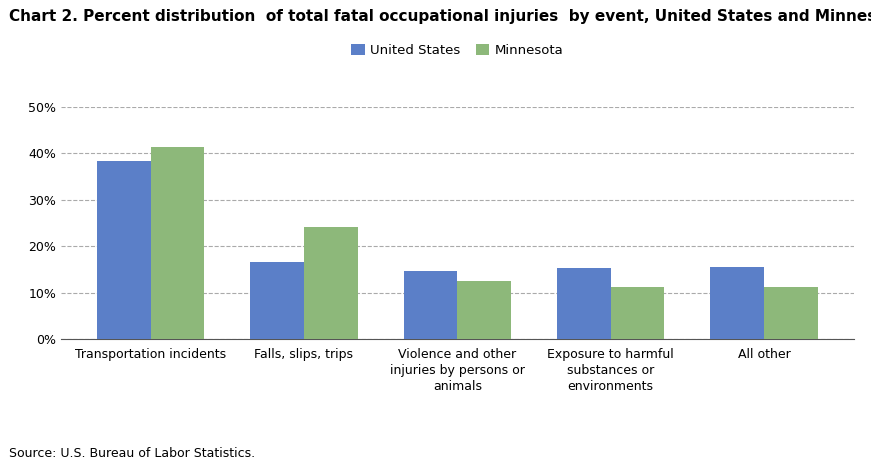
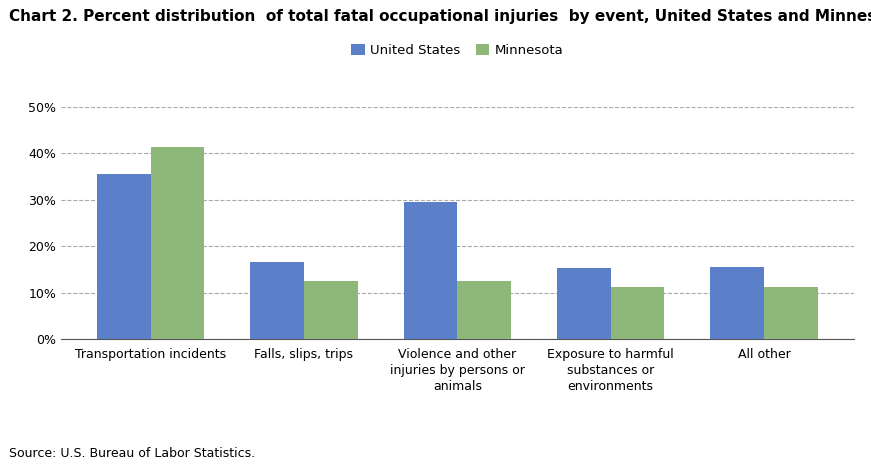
United States/Transportation incidents: 38.3% -> 35.5%
Minnesota/Falls, slips, trips: 24.1% -> 12.5%
United States/Violence and other injuries by persons or animals: 14.8% -> 29.5%
